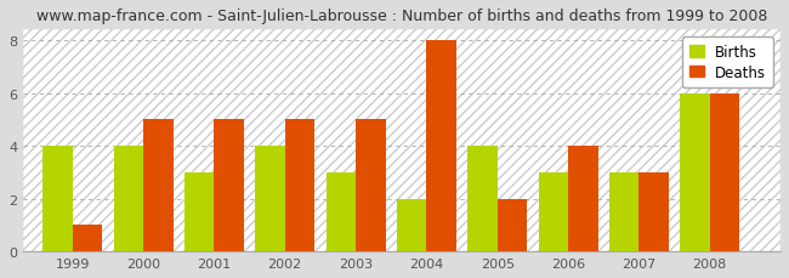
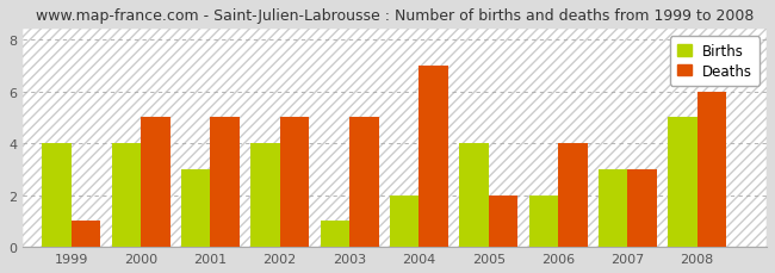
Births/2003: 3 -> 1
Deaths/2004: 8 -> 7
Births/2006: 3 -> 2
Births/2008: 6 -> 5
